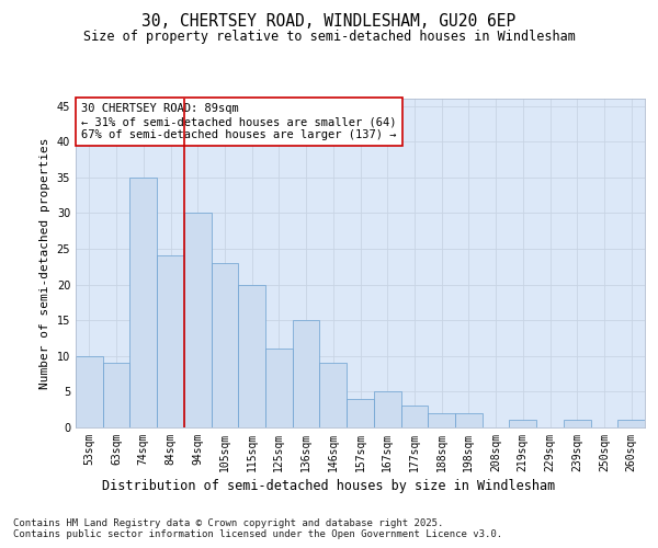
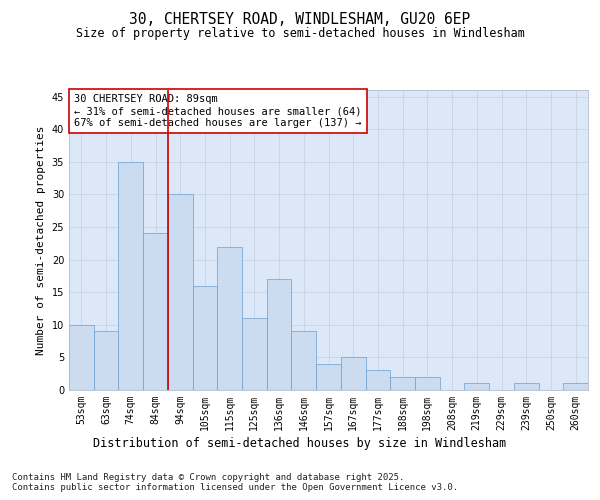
105sqm: 23 -> 16
115sqm: 20 -> 22
136sqm: 15 -> 17
